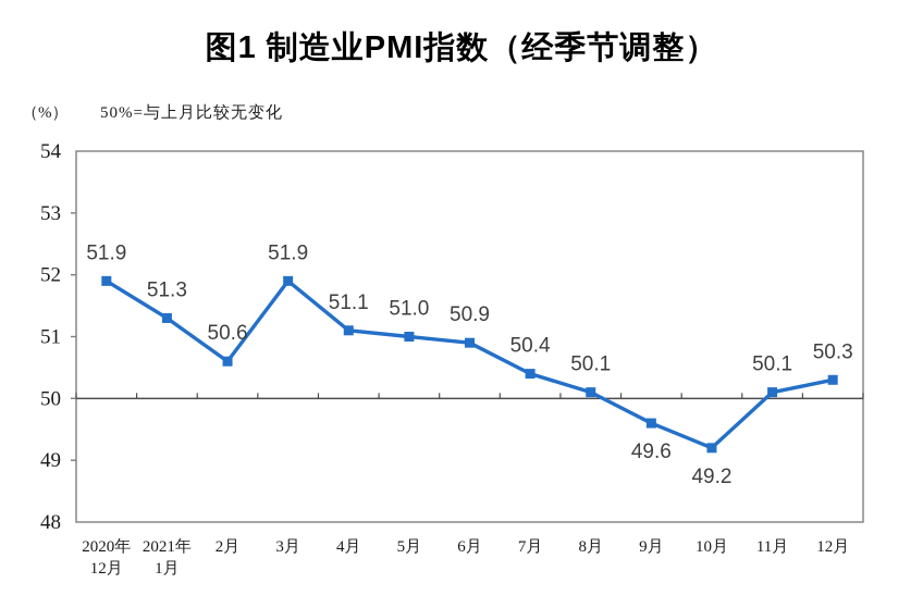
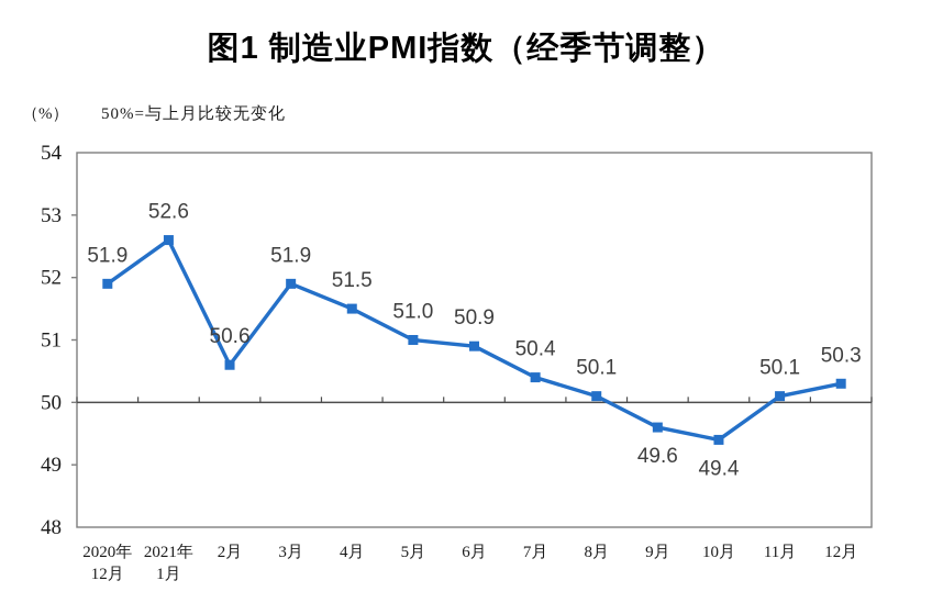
2021年 1月: 51.3 -> 52.6
4月: 51.1 -> 51.5
10月: 49.2 -> 49.4
